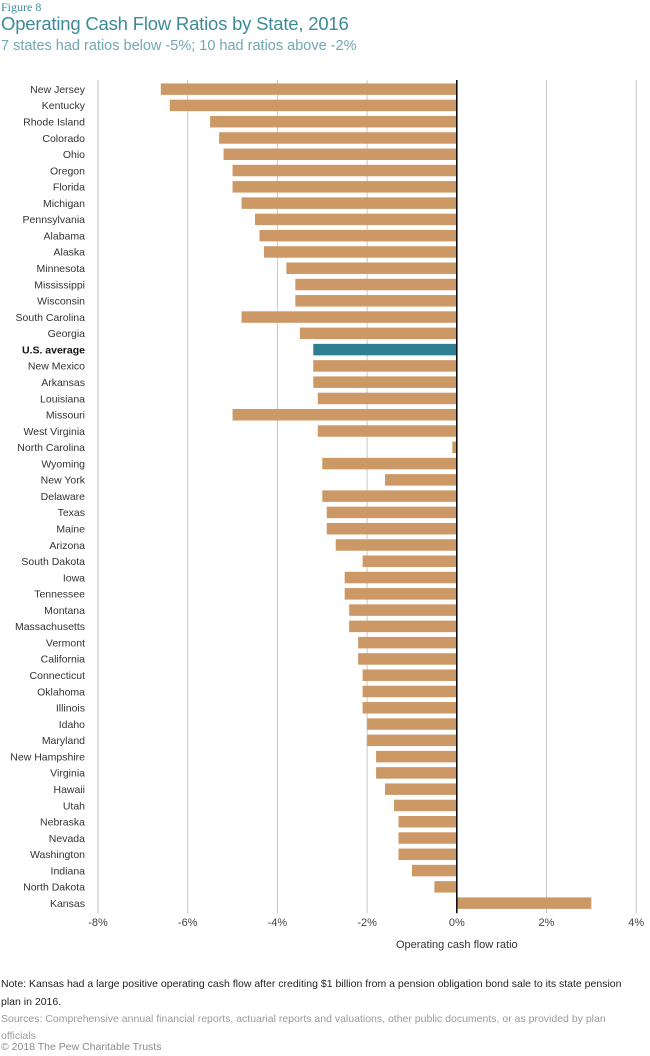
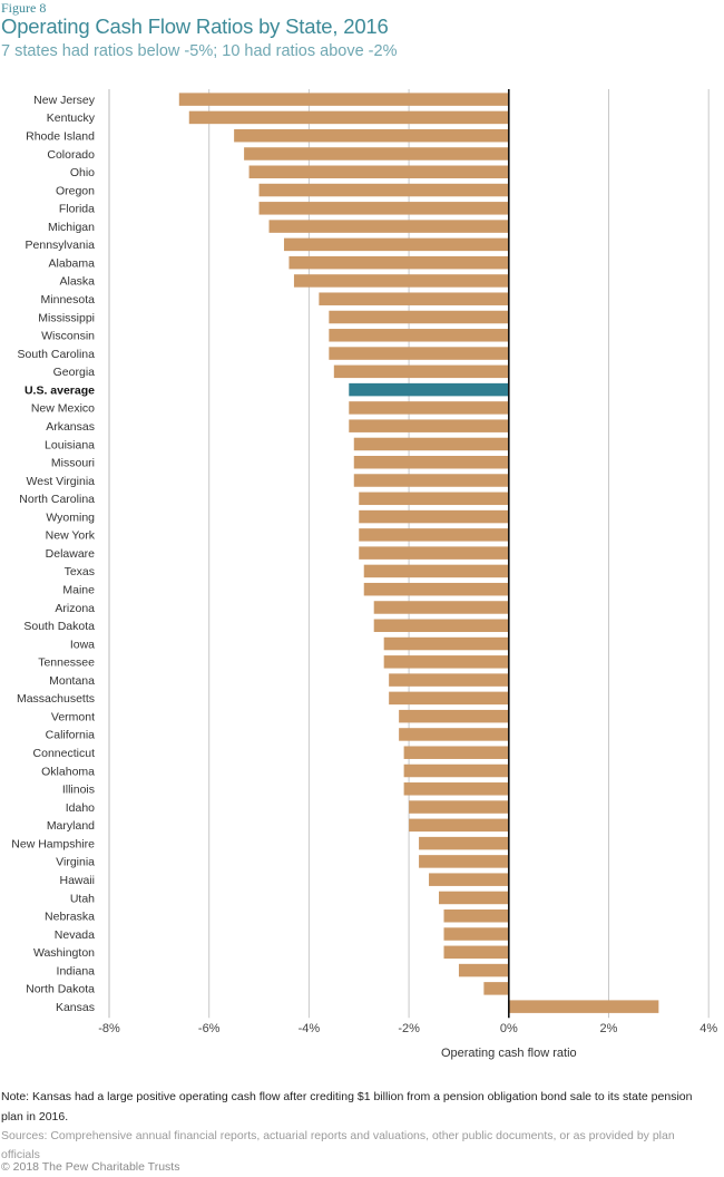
South Carolina: -4.8% -> -3.6%
Missouri: -5.0% -> -3.1%
North Carolina: -0.1% -> -3.0%
New York: -1.6% -> -3.0%
South Dakota: -2.1% -> -2.7%
